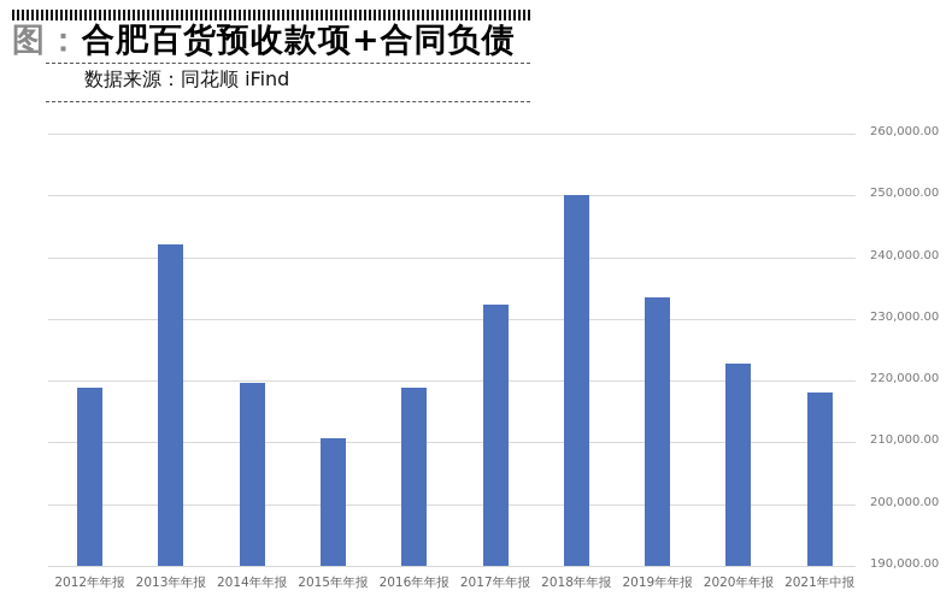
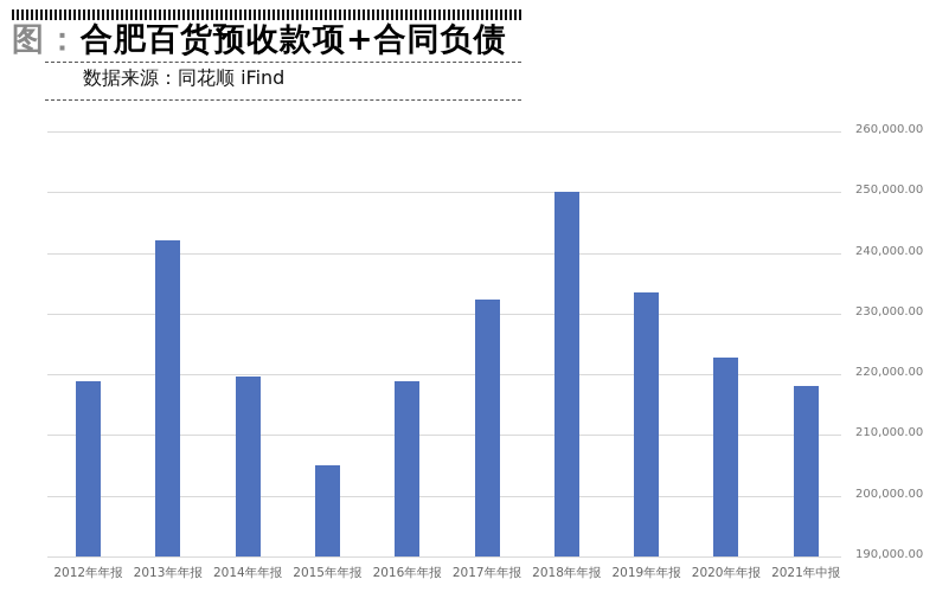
2015年年报: 211000 -> 205000
